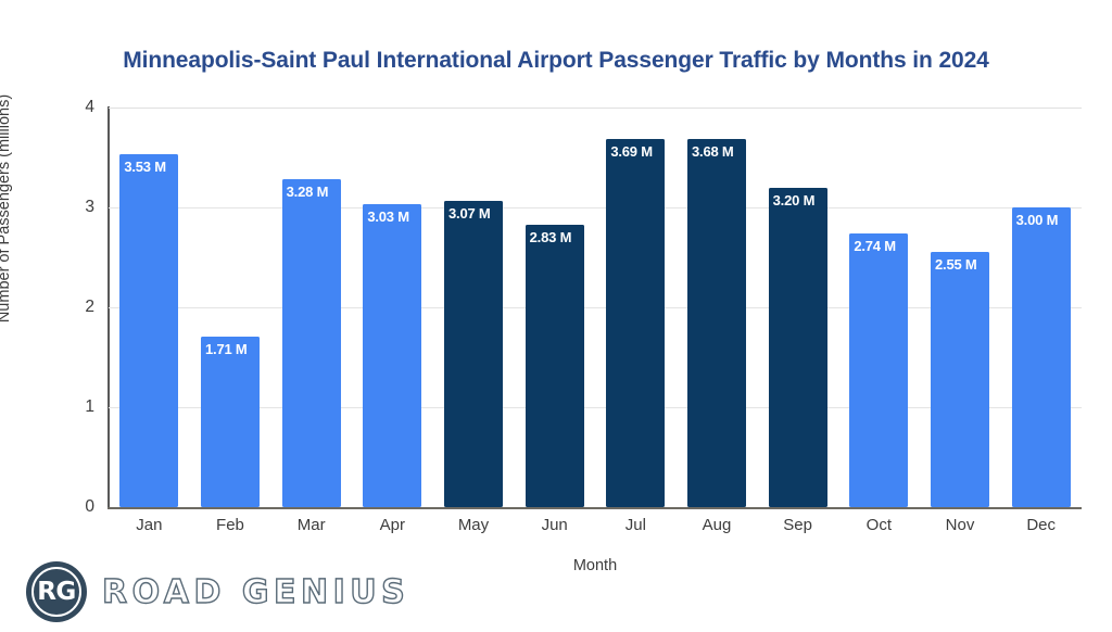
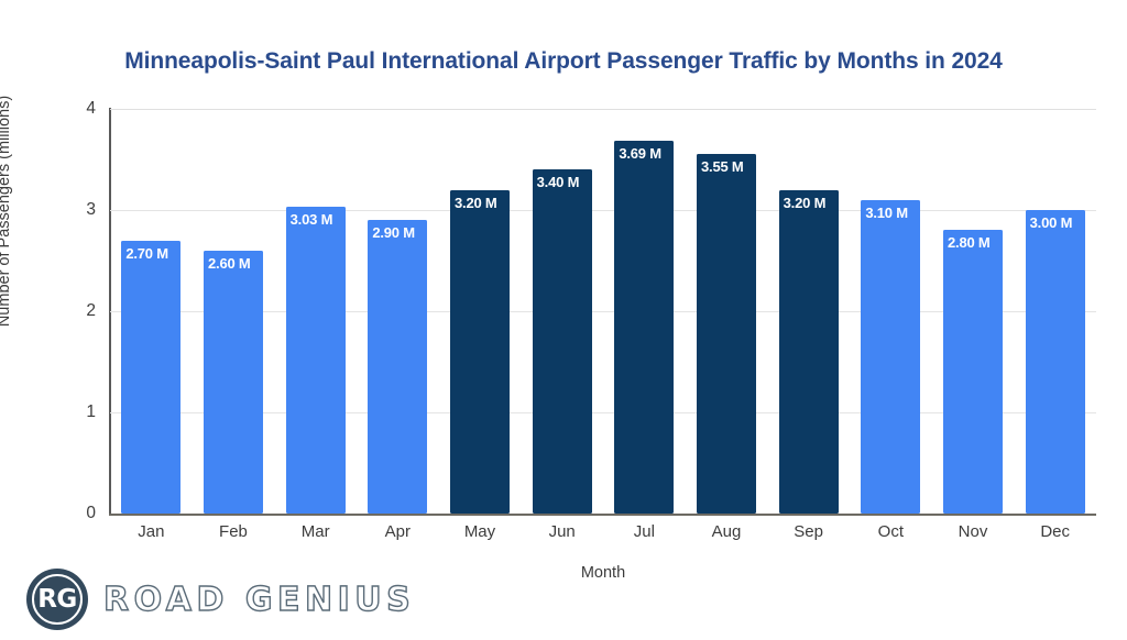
Jan: 3.53 -> 2.70
Feb: 1.71 -> 2.60
Mar: 3.28 -> 3.03
Apr: 3.03 -> 2.90
May: 3.07 -> 3.20
Jun: 2.83 -> 3.40
Aug: 3.68 -> 3.55
Oct: 2.74 -> 3.10
Nov: 2.55 -> 2.80
